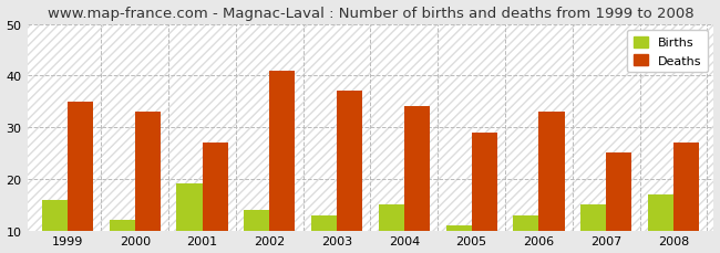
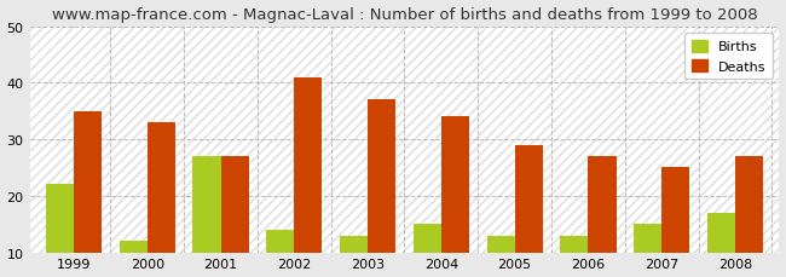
Births/1999: 16 -> 22
Births/2001: 19 -> 27
Births/2005: 11 -> 13
Deaths/2006: 33 -> 27
